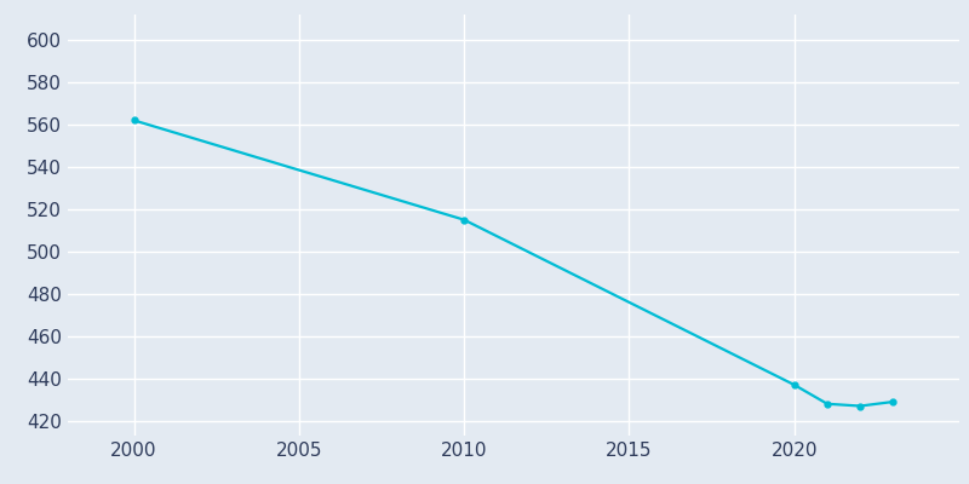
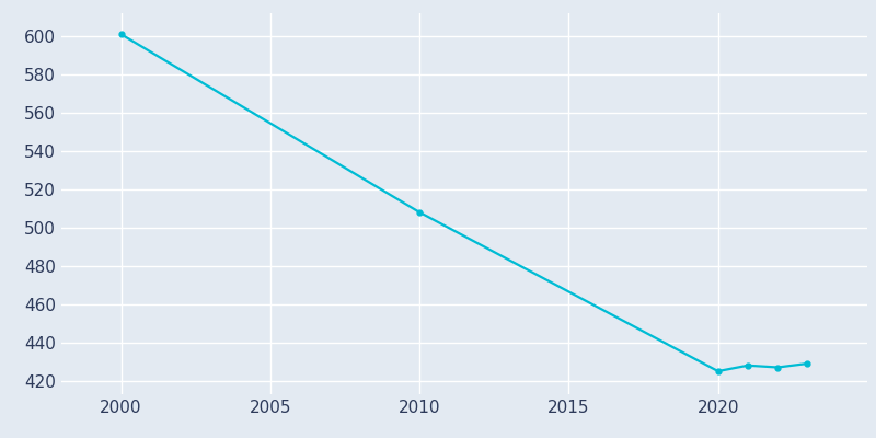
2000: 562 -> 601
2010: 515 -> 508
2020: 437 -> 425
